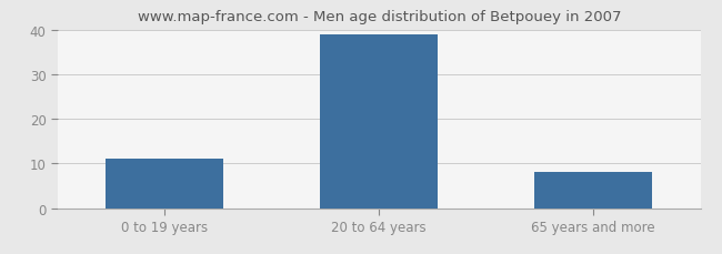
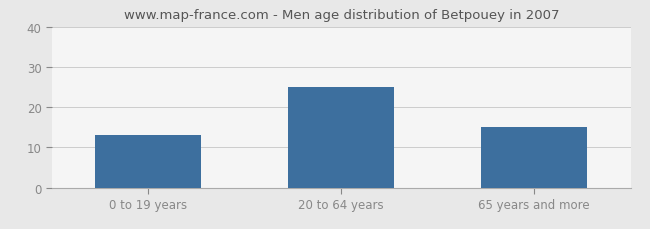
0 to 19 years: 11 -> 13
20 to 64 years: 39 -> 25
65 years and more: 8 -> 15
